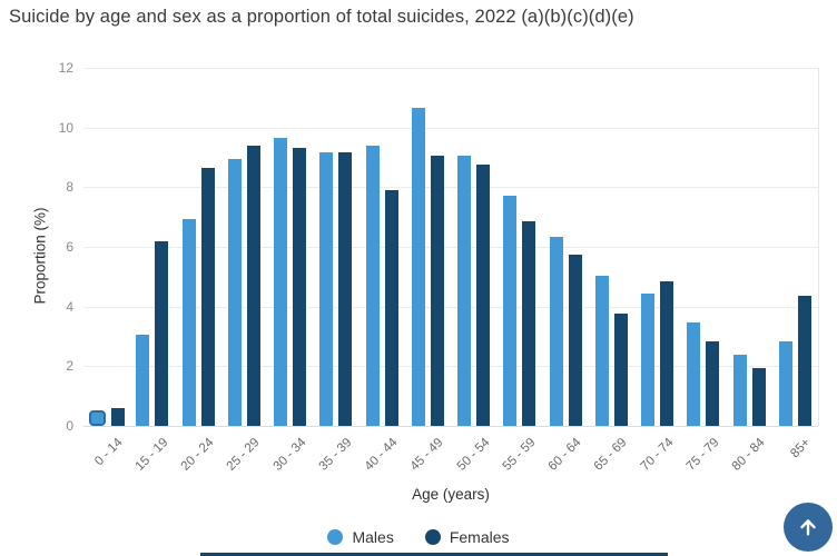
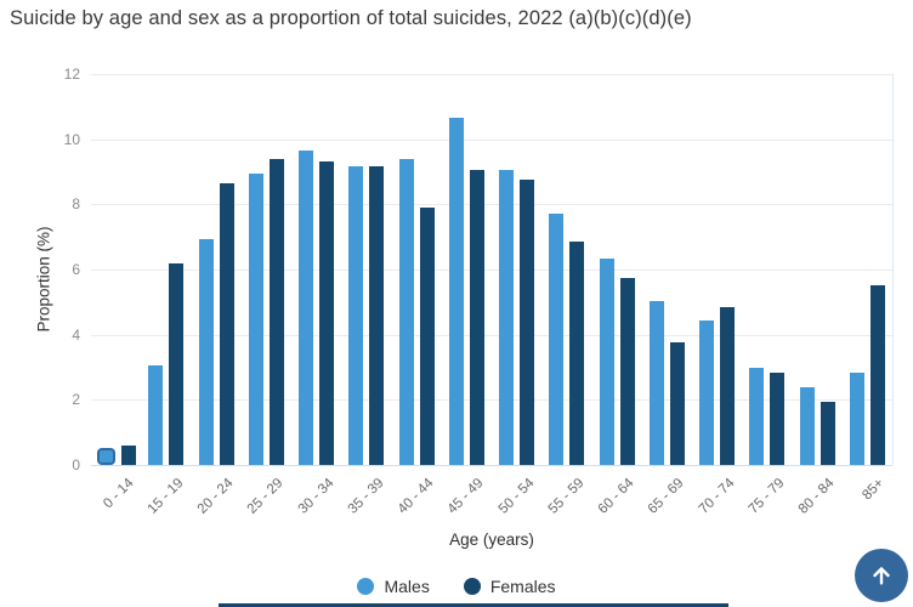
Males/75 - 79: 3.5 -> 3.0
Females/85+: 4.3 -> 5.5
